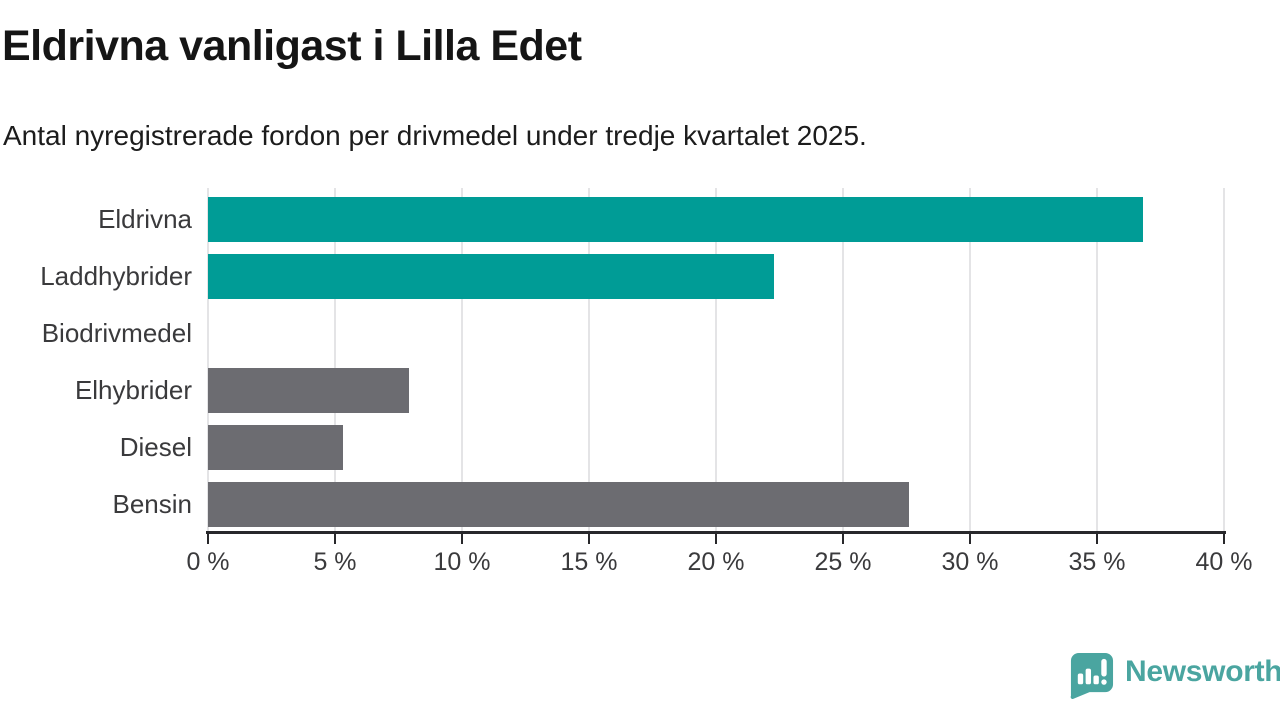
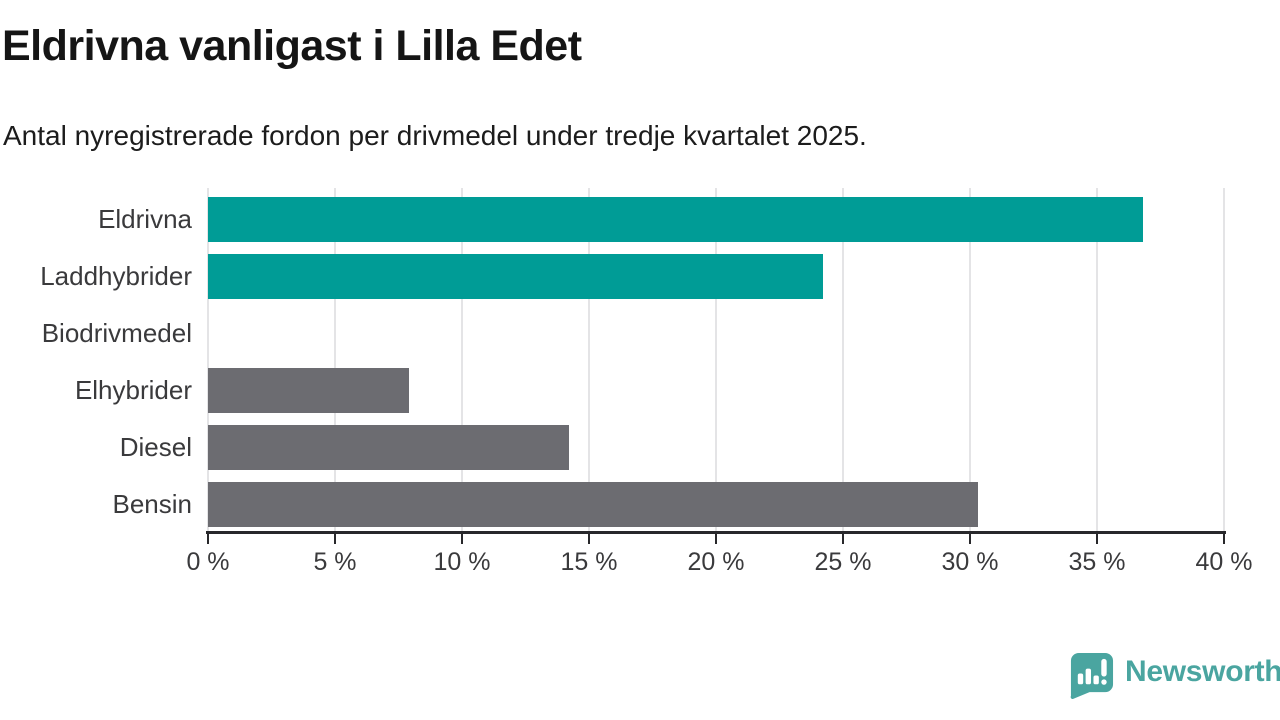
Laddhybrider: 22.3% -> 24.2%
Diesel: 5.3% -> 14.2%
Bensin: 27.6% -> 30.3%
